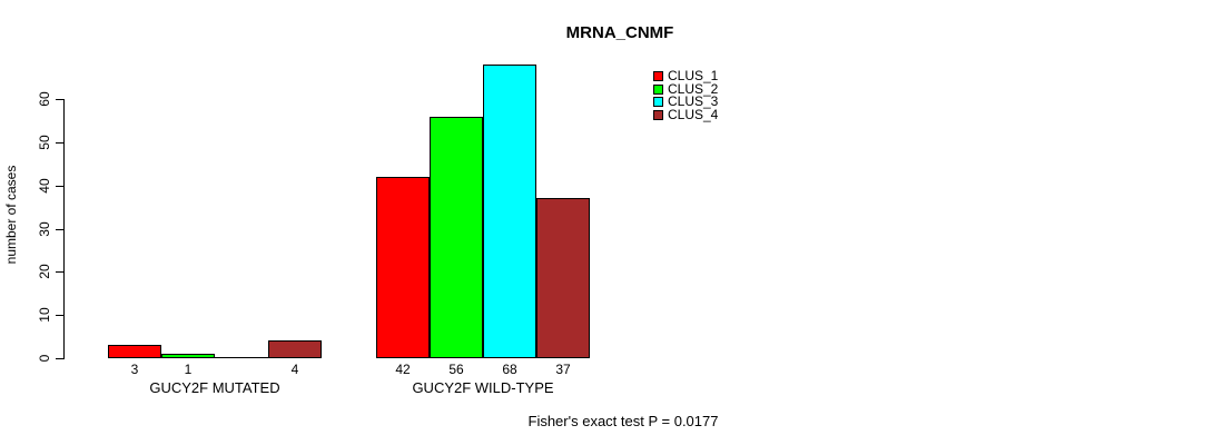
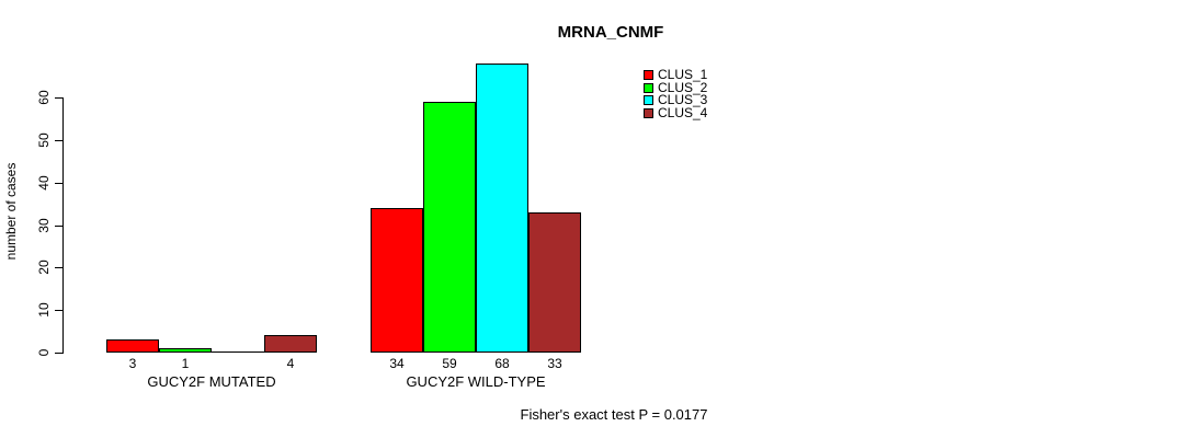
CLUS_1/GUCY2F WILD-TYPE: 42 -> 34
CLUS_2/GUCY2F WILD-TYPE: 56 -> 59
CLUS_4/GUCY2F WILD-TYPE: 37 -> 33
